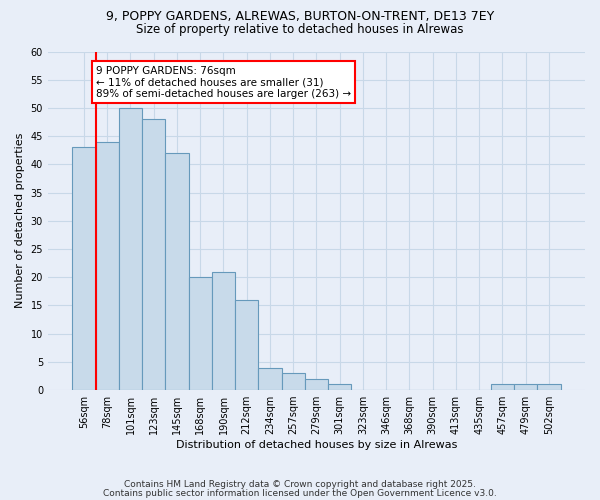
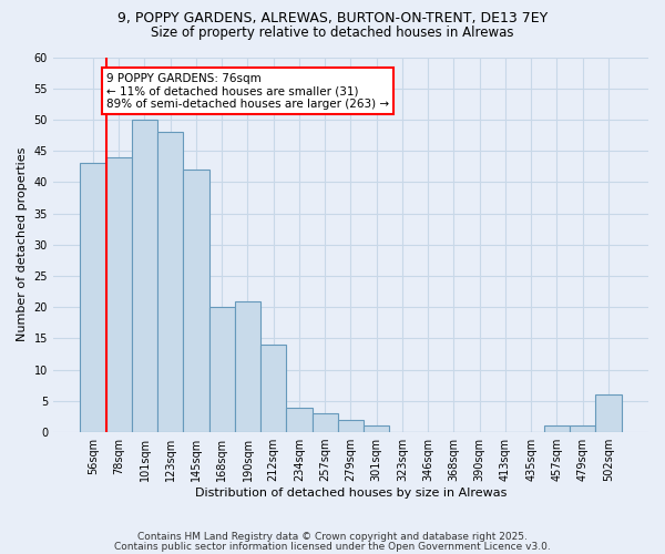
212sqm: 16 -> 14
502sqm: 1 -> 6
